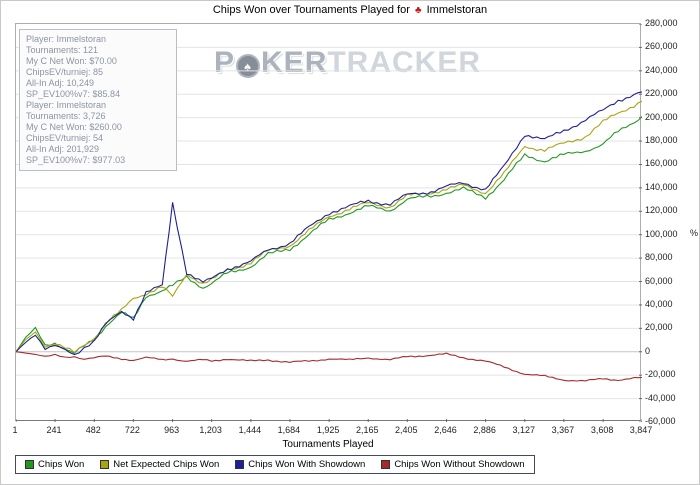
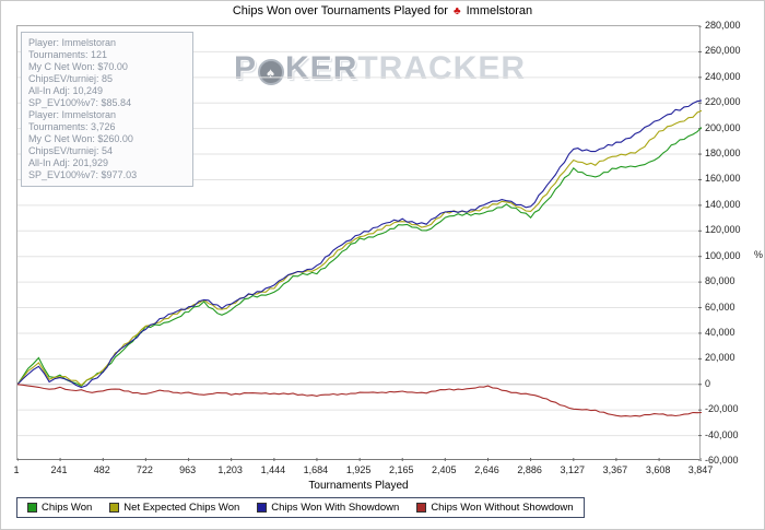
Chips Won/722: 28000 -> 44000
Chips Won With Showdown/722: 29000 -> 45000
Net Expected Chips Won/963: 47000 -> 59000
Chips Won With Showdown/963: 127000 -> 60000
